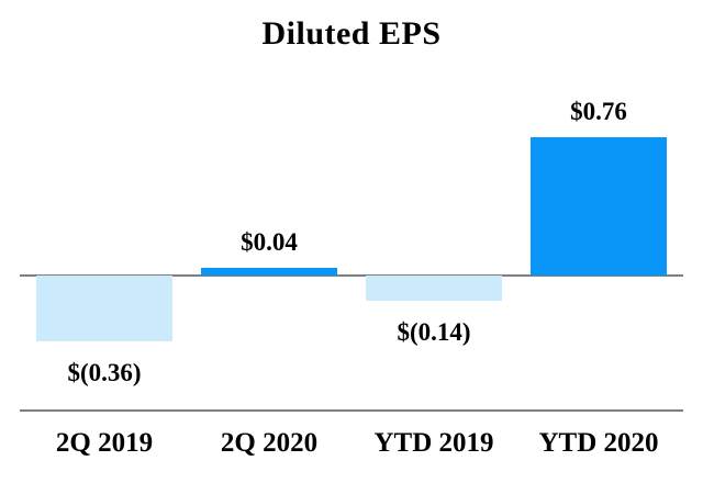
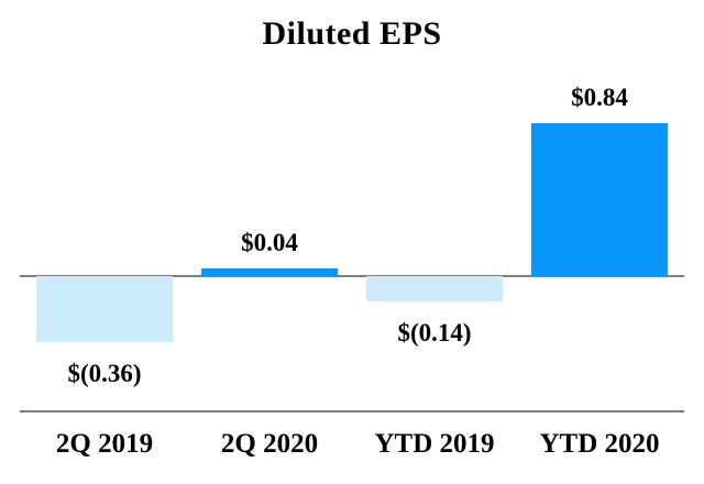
YTD 2020: $0.76 -> $0.84
